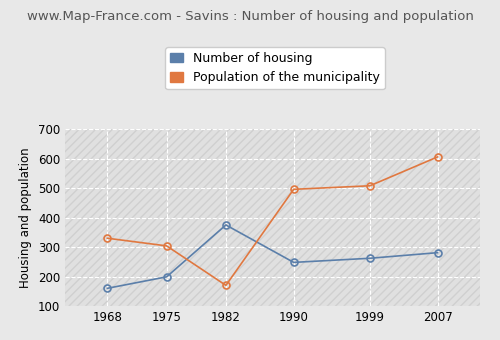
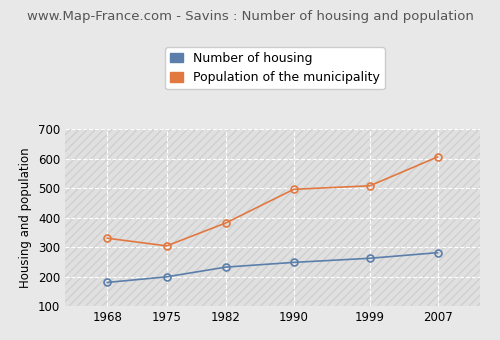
Number of housing/1968: 160 -> 180
Number of housing/1982: 375 -> 232
Population of the municipality/1982: 170 -> 382
